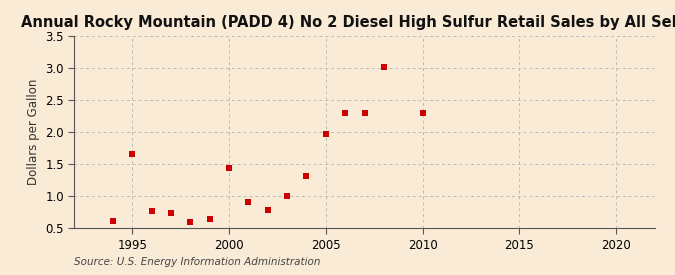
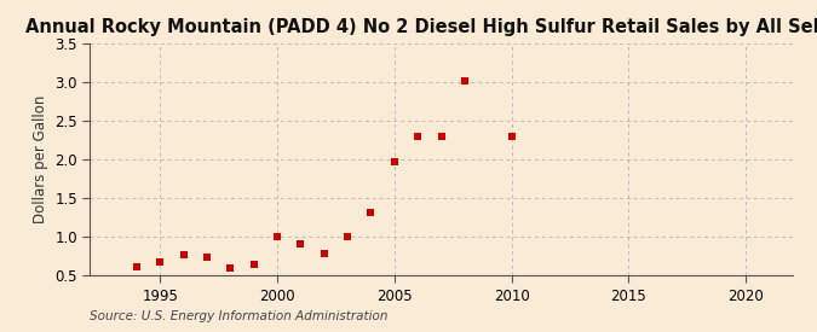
1995: 1.66 -> 0.67
2000: 1.44 -> 1.00
